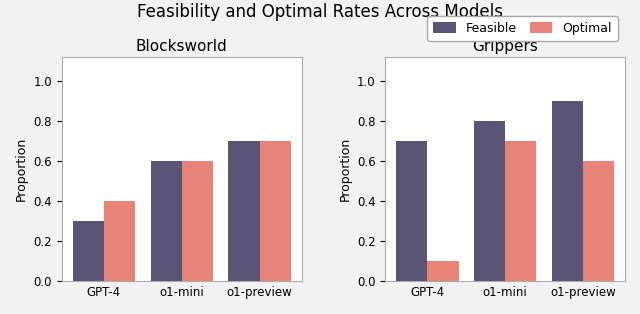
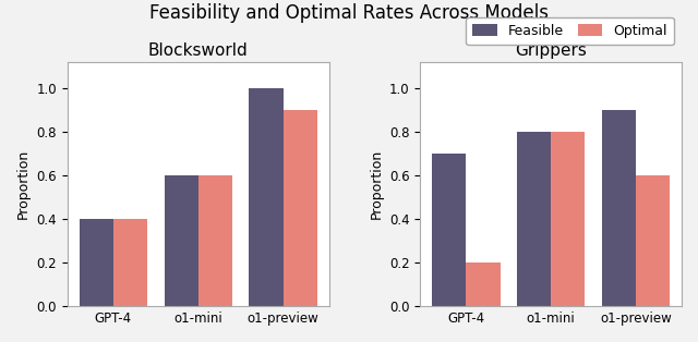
Blocksworld/Feasible/GPT-4: 0.3 -> 0.4
Blocksworld/Feasible/o1-preview: 0.7 -> 1.0
Blocksworld/Optimal/o1-preview: 0.7 -> 0.9
Grippers/Optimal/GPT-4: 0.1 -> 0.2
Grippers/Optimal/o1-mini: 0.7 -> 0.8
